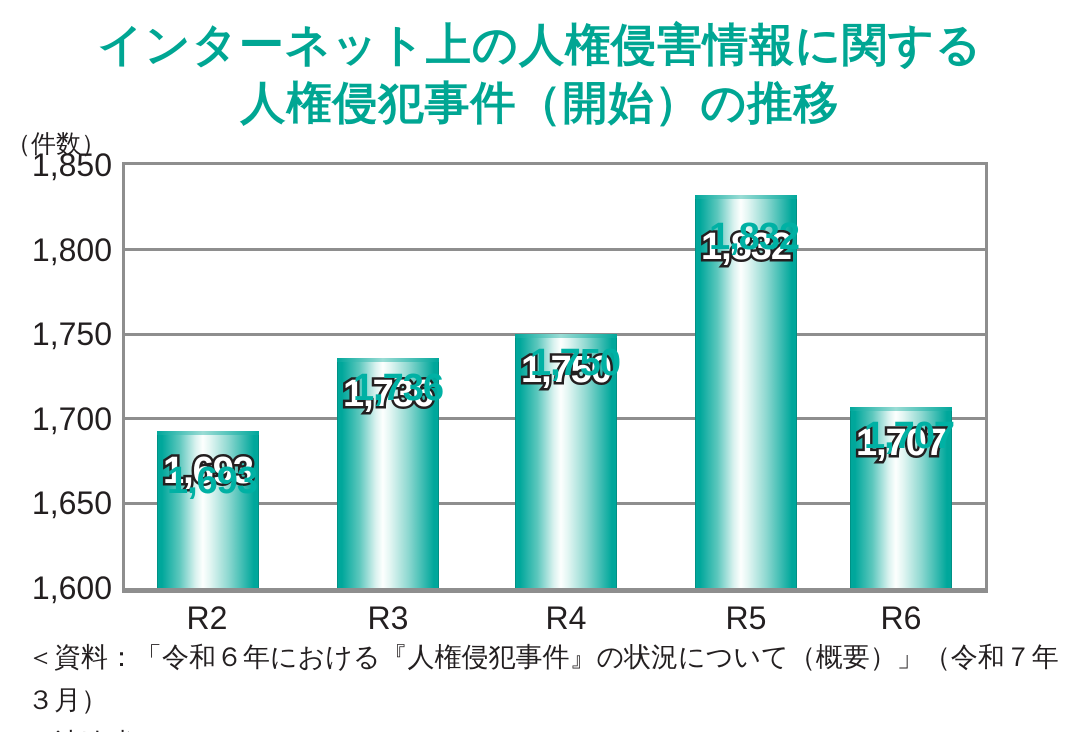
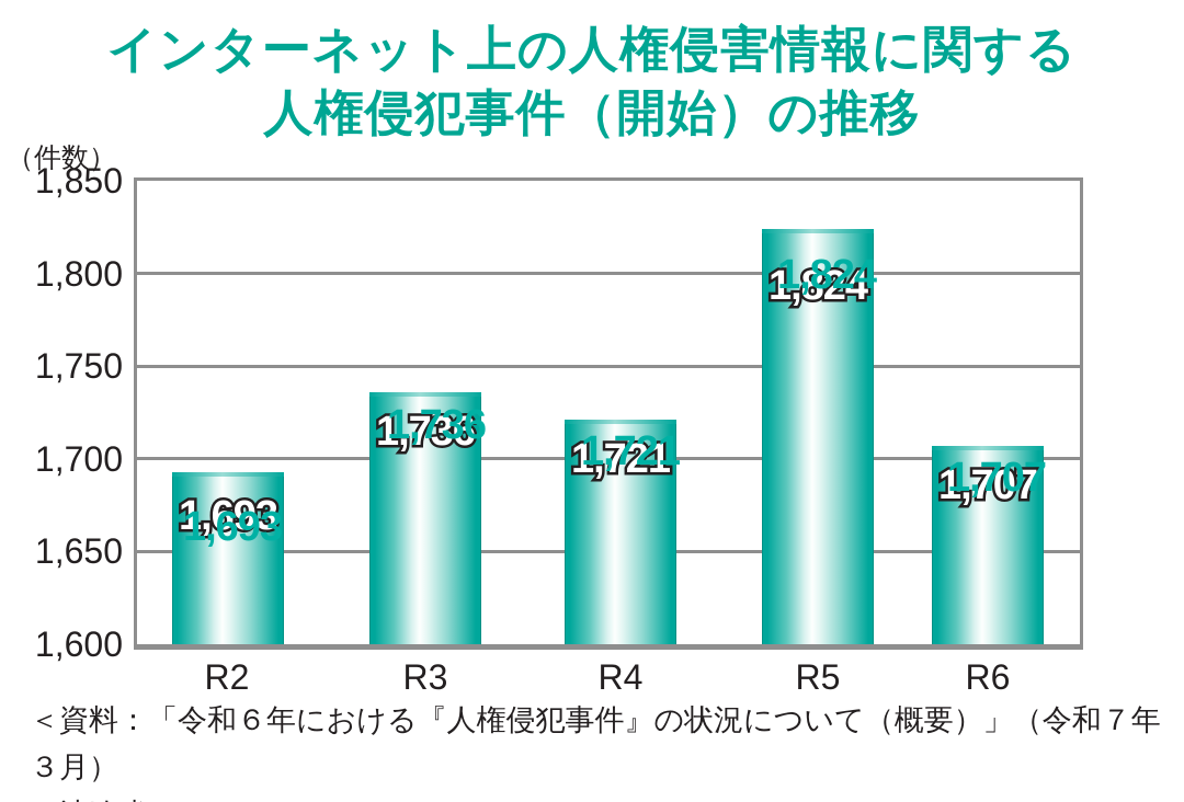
R4: 1,750 -> 1,721
R5: 1,832 -> 1,824
